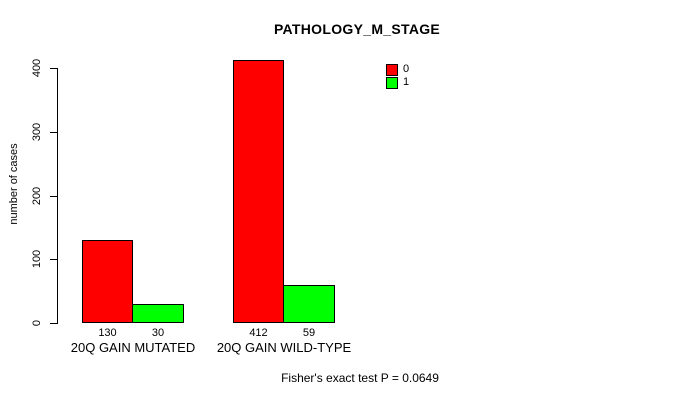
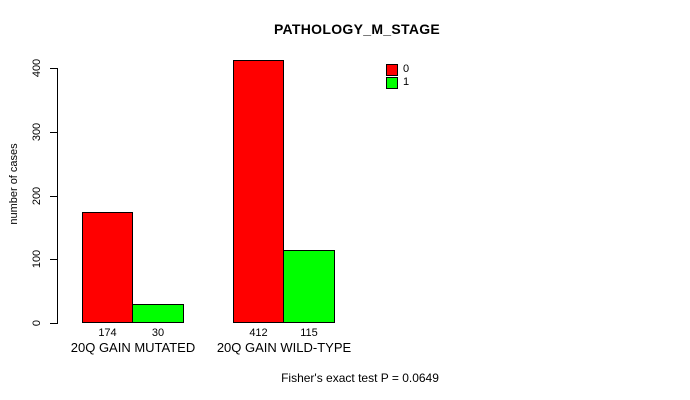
0/20Q GAIN MUTATED: 130 -> 174
1/20Q GAIN WILD-TYPE: 59 -> 115
